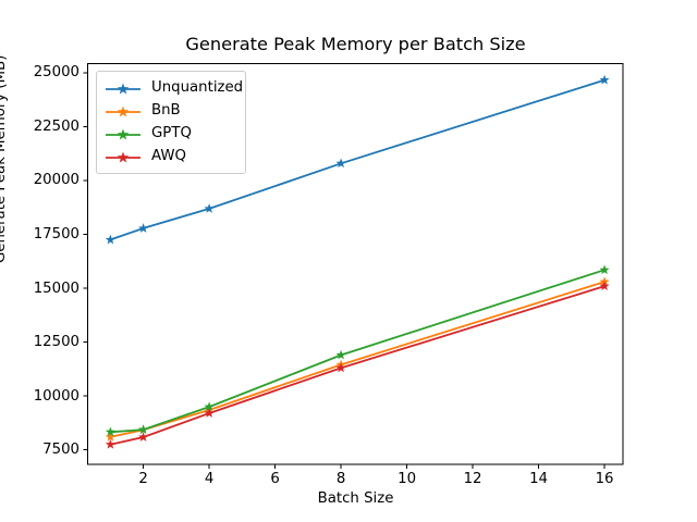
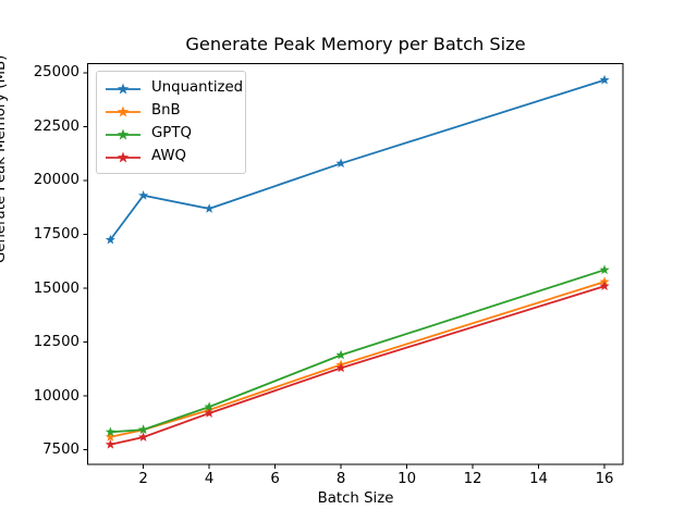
Unquantized/2: 17800 -> 19300
